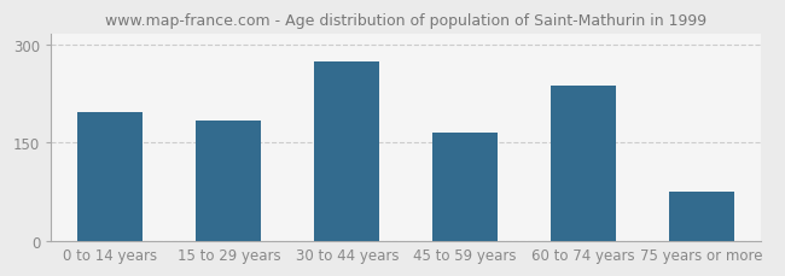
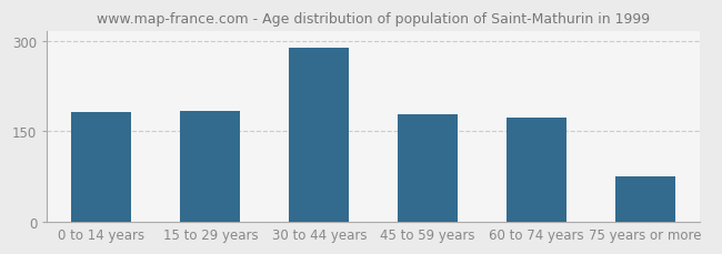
0 to 14 years: 196 -> 182
30 to 44 years: 274 -> 288
45 to 59 years: 166 -> 178
60 to 74 years: 236 -> 172
